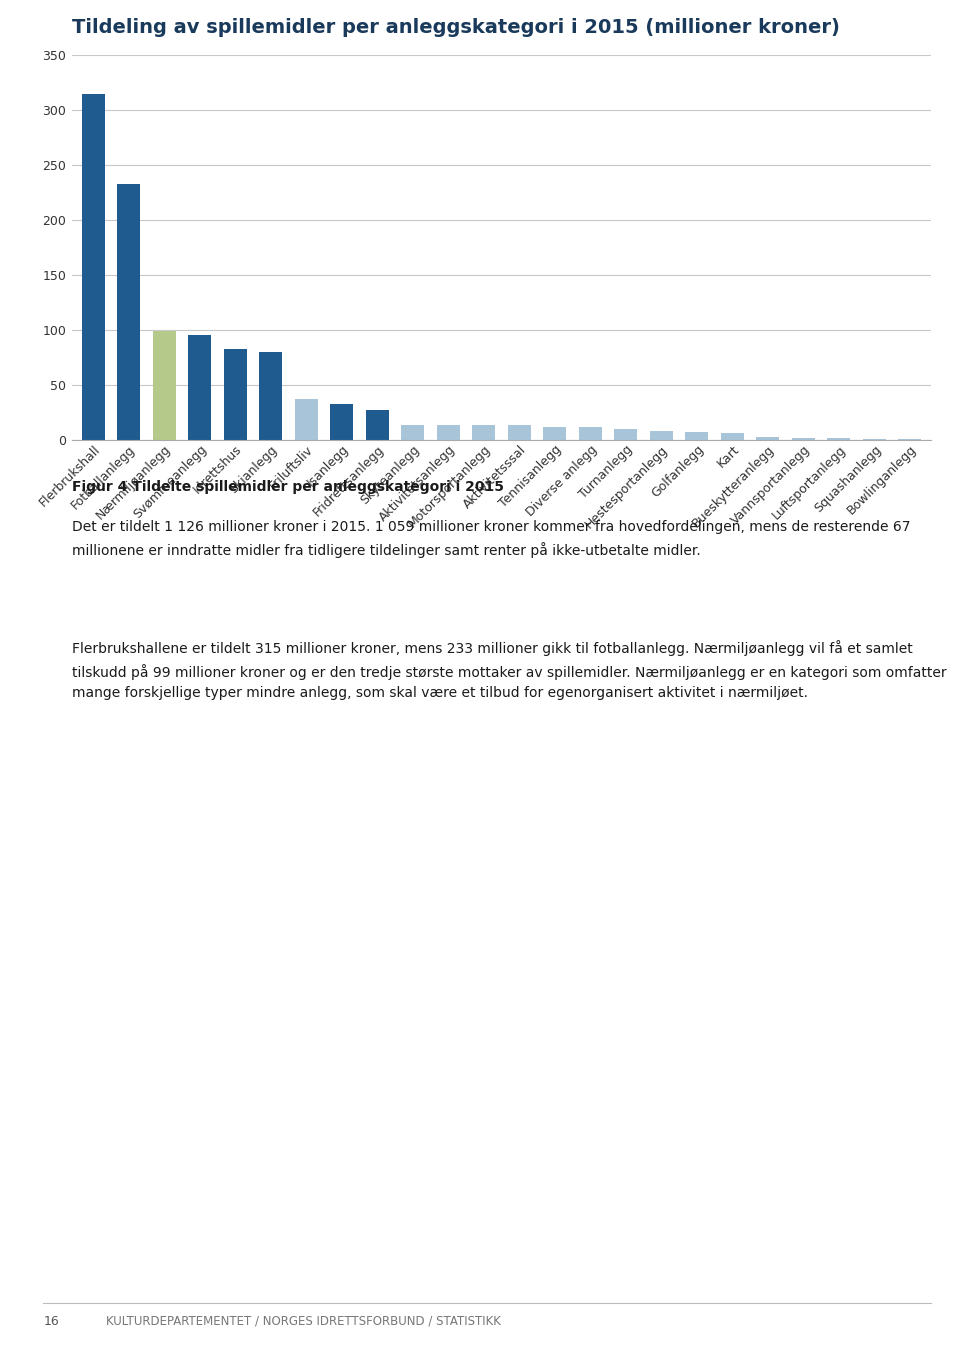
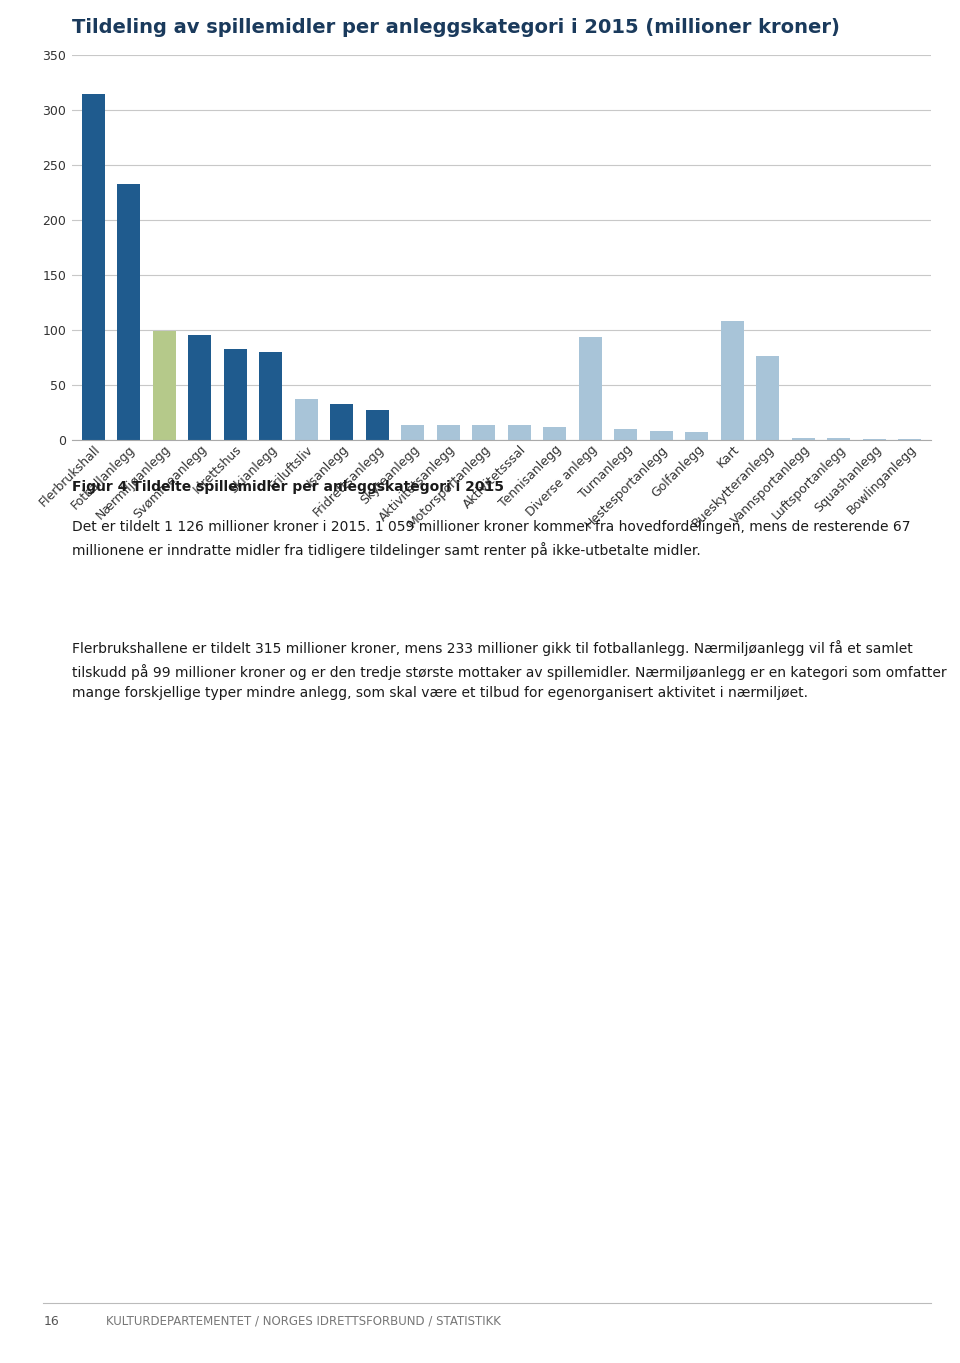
Diverse anlegg: 12 -> 94
Kart: 6 -> 108
Bueskytteranlegg: 3 -> 76
